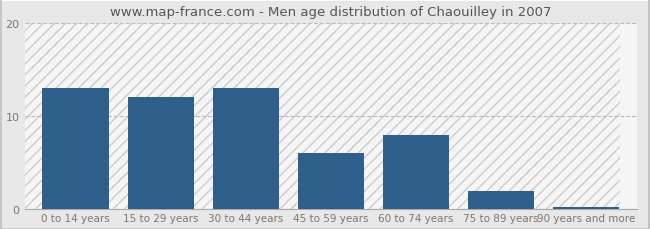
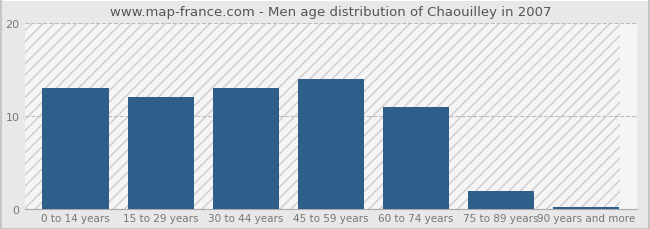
45 to 59 years: 6.0 -> 14.0
60 to 74 years: 8.0 -> 11.0
